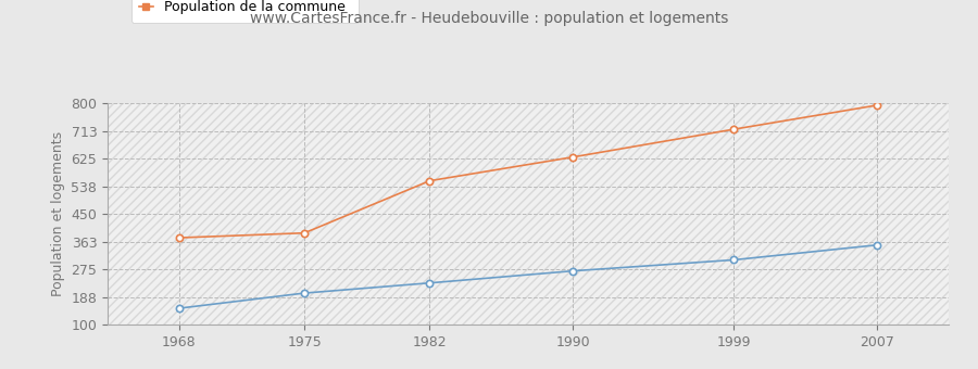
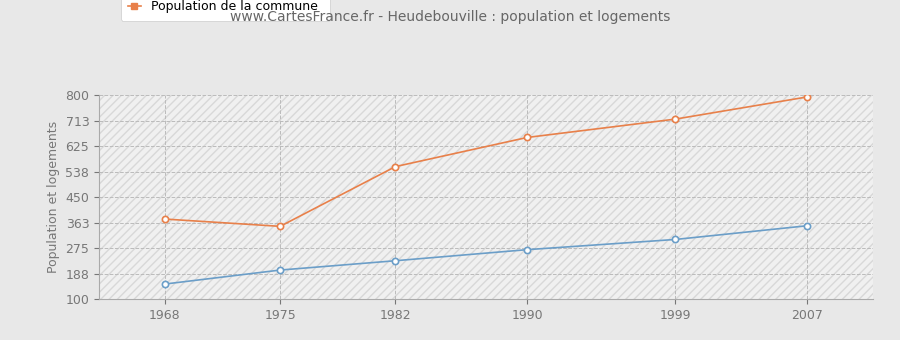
Population de la commune/1975: 390 -> 350
Population de la commune/1990: 630 -> 655
